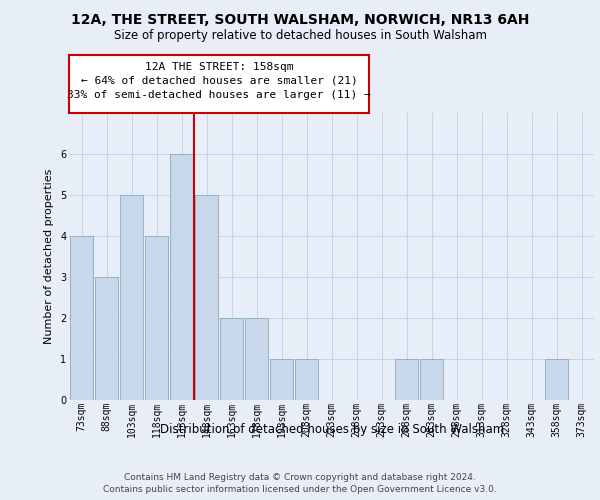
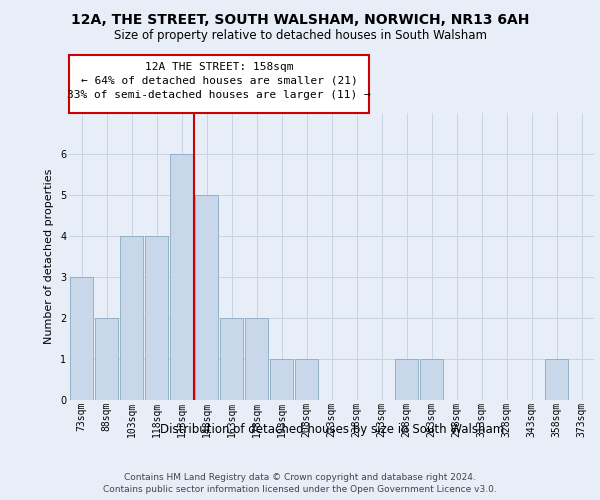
73sqm: 4 -> 3
88sqm: 3 -> 2
103sqm: 5 -> 4
